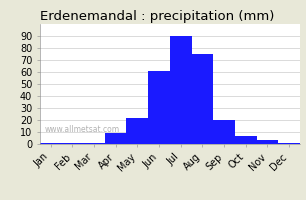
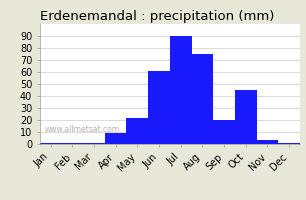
Oct: 7 -> 45
